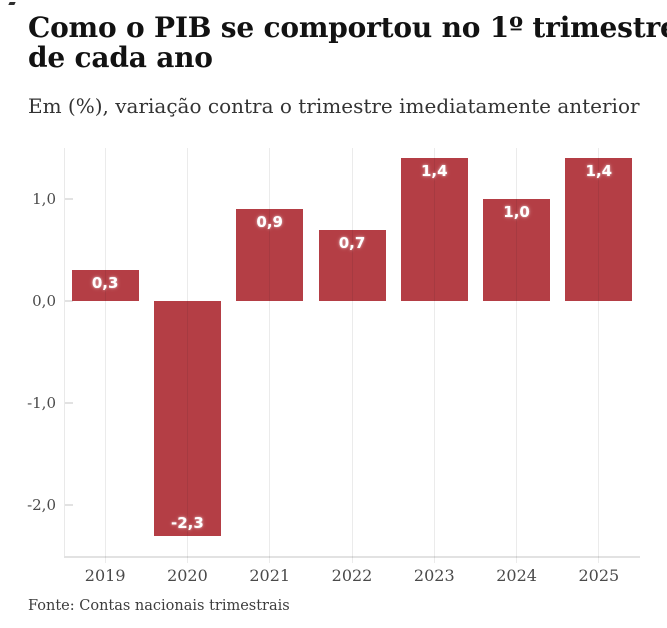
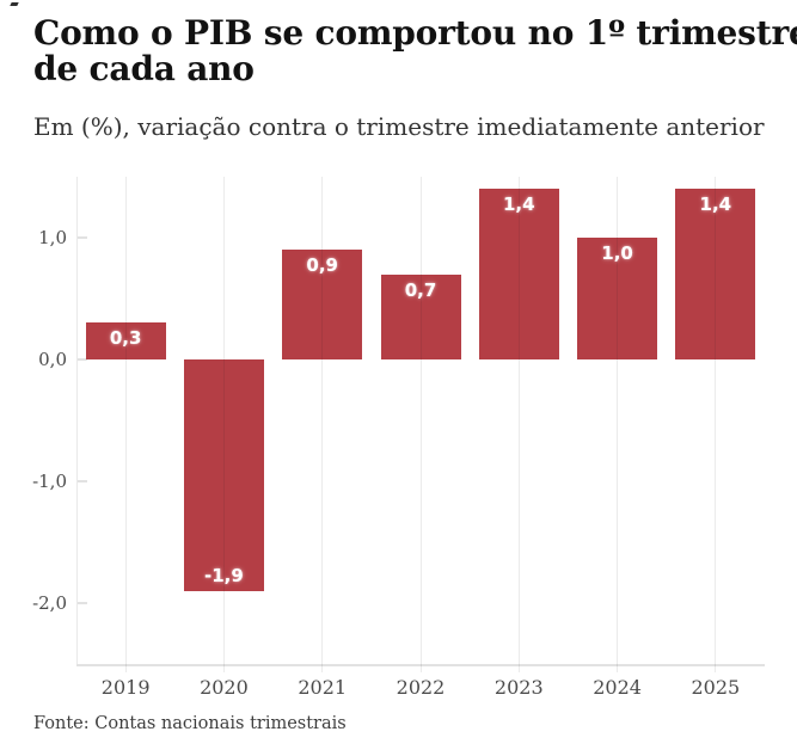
2020: -2,3 -> -1,9
